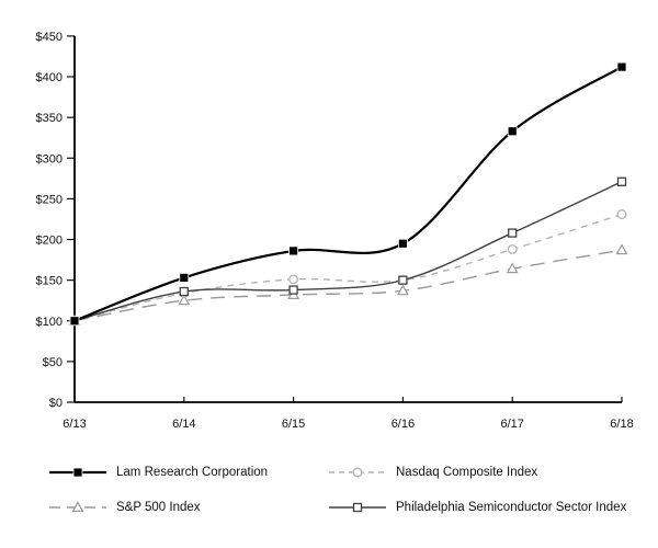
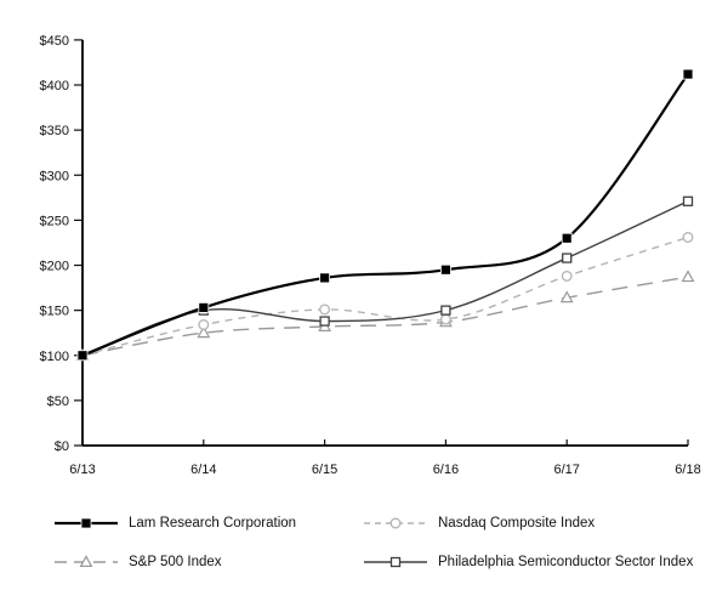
Philadelphia Semiconductor Sector Index/6/14: $140 -> $150
Nasdaq Composite Index/6/16: $150 -> $140
Lam Research Corporation/6/17: $330 -> $230
